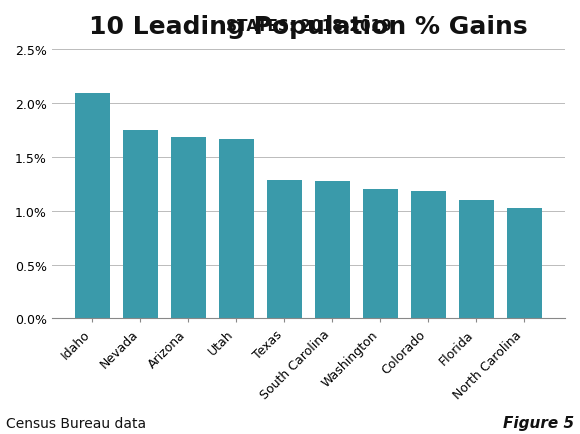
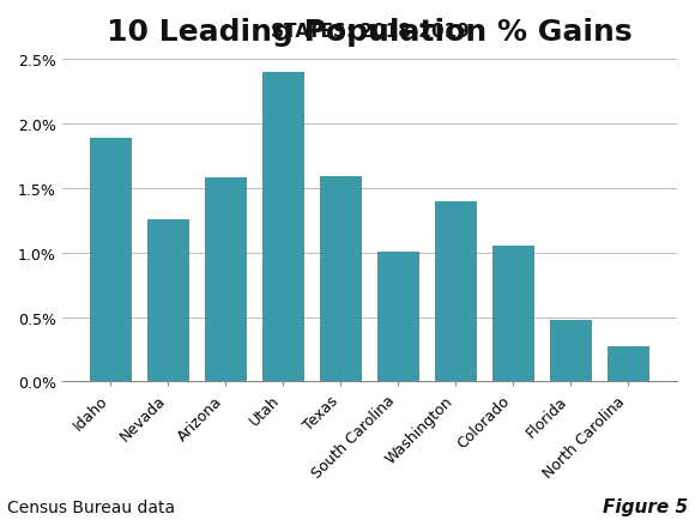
Idaho: 2.09% -> 1.89%
Nevada: 1.75% -> 1.26%
Arizona: 1.69% -> 1.58%
Utah: 1.67% -> 2.40%
Texas: 1.29% -> 1.59%
South Carolina: 1.28% -> 1.01%
Washington: 1.20% -> 1.40%
Colorado: 1.18% -> 1.05%
Florida: 1.10% -> 0.48%
North Carolina: 1.03% -> 0.27%
